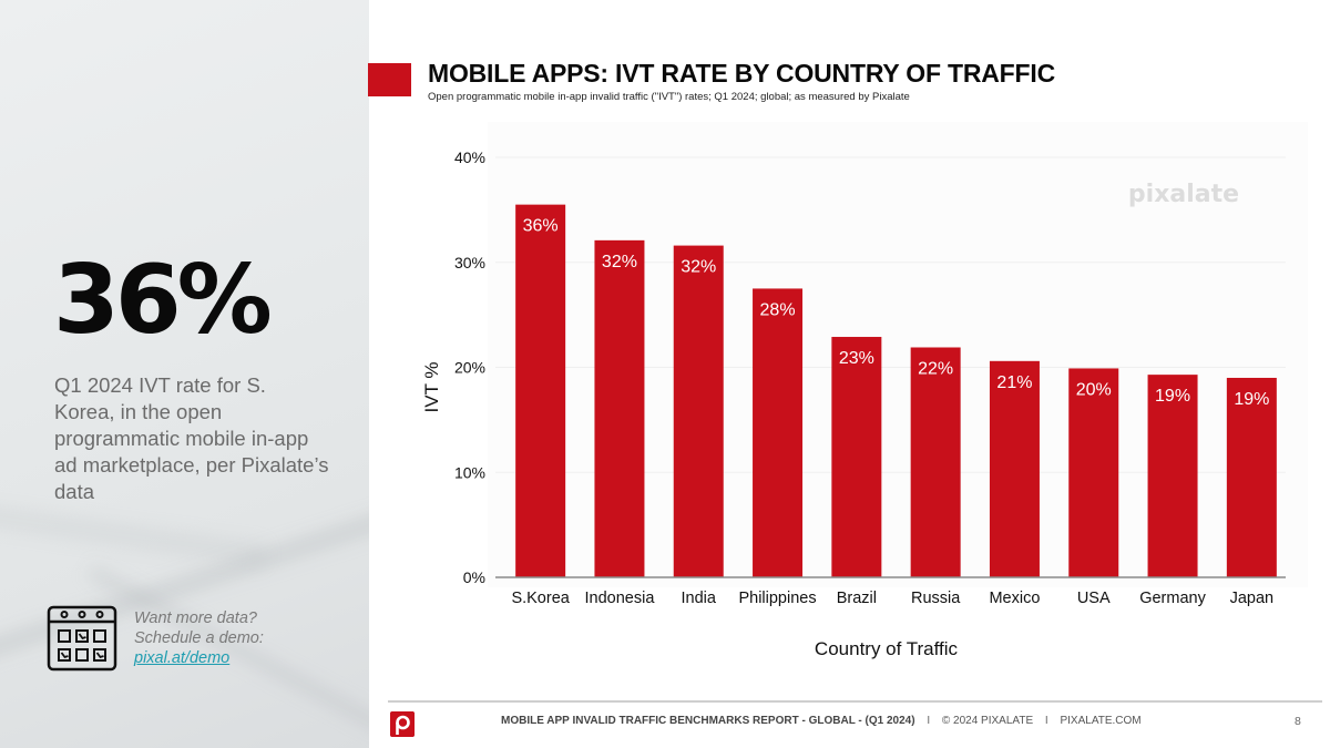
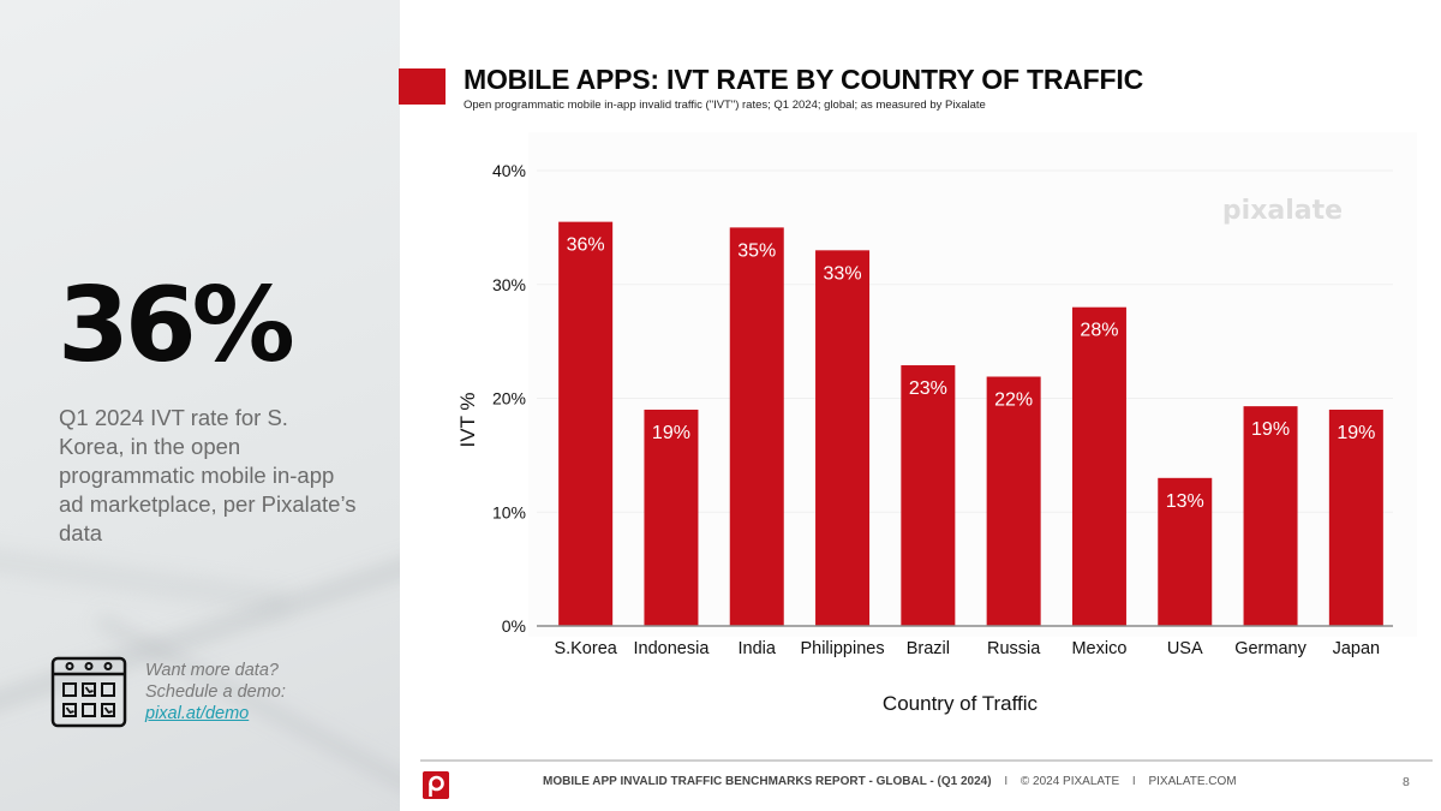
Indonesia: 32% -> 19%
India: 32% -> 35%
Philippines: 28% -> 33%
Mexico: 21% -> 28%
USA: 20% -> 13%
